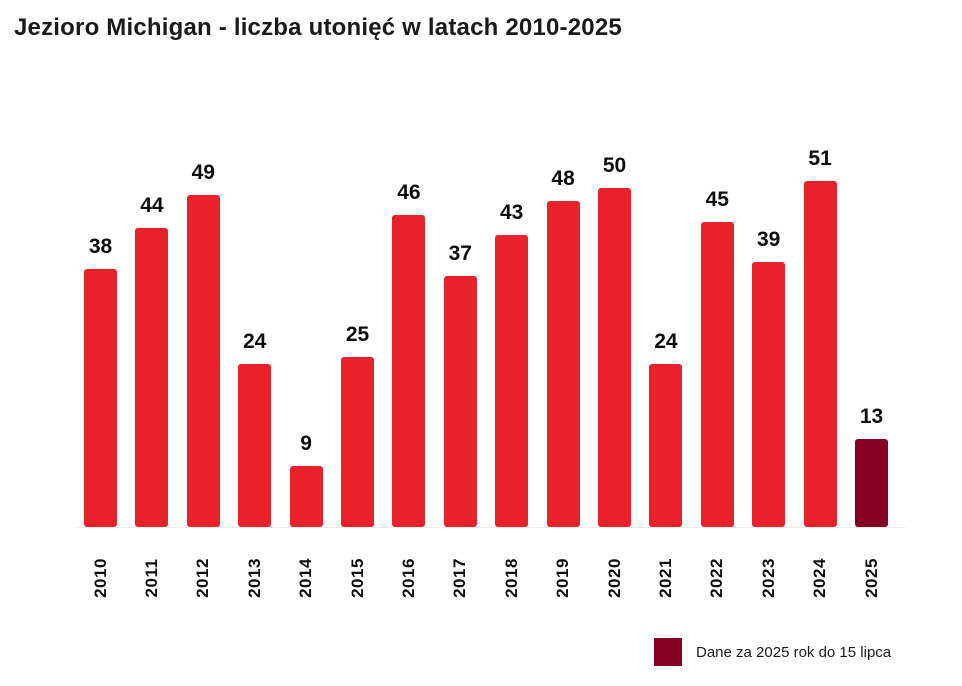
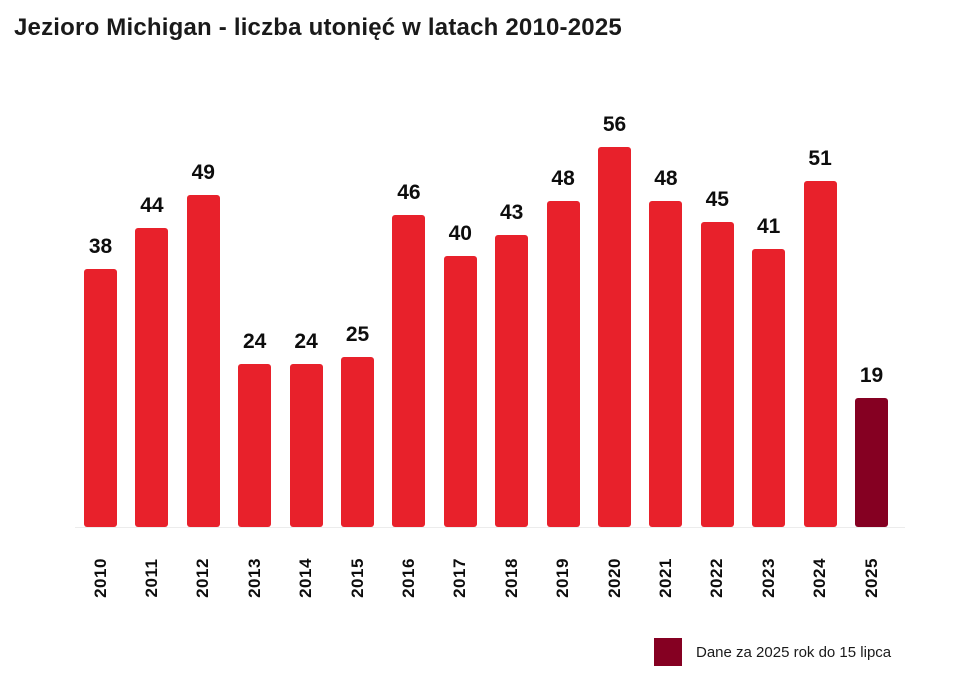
2014: 9 -> 24
2017: 37 -> 40
2020: 50 -> 56
2021: 24 -> 48
2023: 39 -> 41
2025: 13 -> 19
